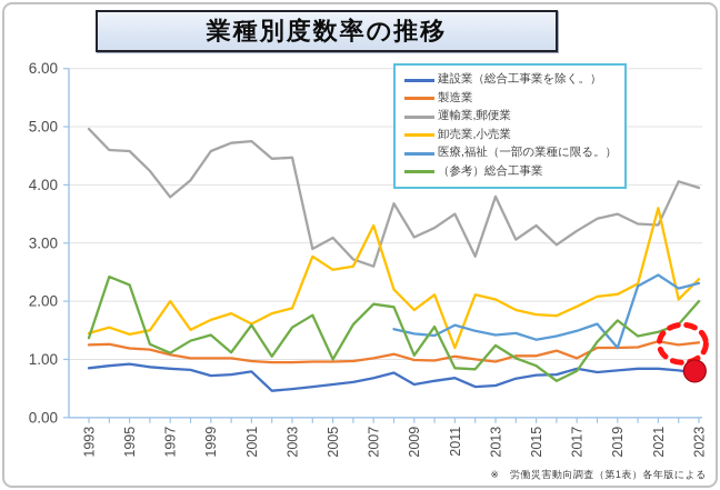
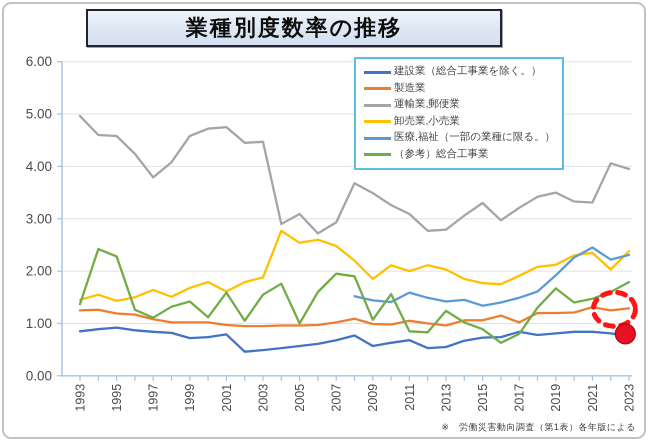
卸売業,小売業/1997: 2.0 -> 1.6
運輸業,郵便業/2007: 2.6 -> 2.9
卸売業,小売業/2007: 3.3 -> 2.5
運輸業,郵便業/2009: 3.1 -> 3.5
運輸業,郵便業/2011: 3.5 -> 3.1
卸売業,小売業/2011: 1.2 -> 2.0
運輸業,郵便業/2013: 3.8 -> 2.8
医療,福祉（一部の業種に限る。）/2019: 1.2 -> 1.9
卸売業,小売業/2021: 3.6 -> 2.4
（参考）総合工事業/2023: 2.0 -> 1.8
